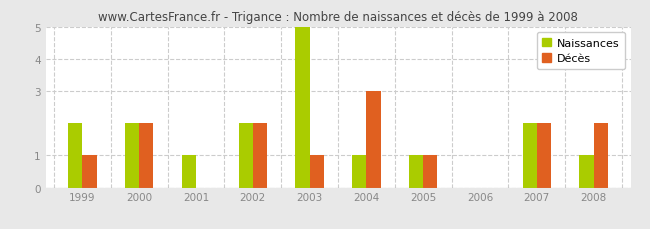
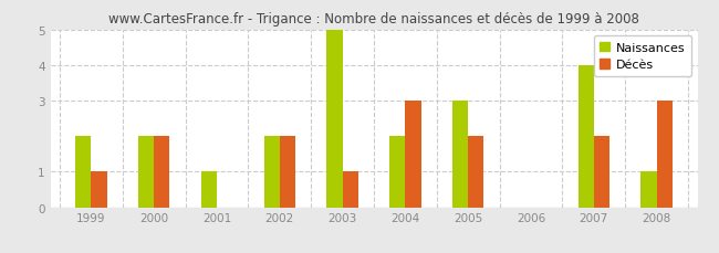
Naissances/2004: 1 -> 2
Naissances/2005: 1 -> 3
Décès/2005: 1 -> 2
Naissances/2007: 2 -> 4
Décès/2008: 2 -> 3
